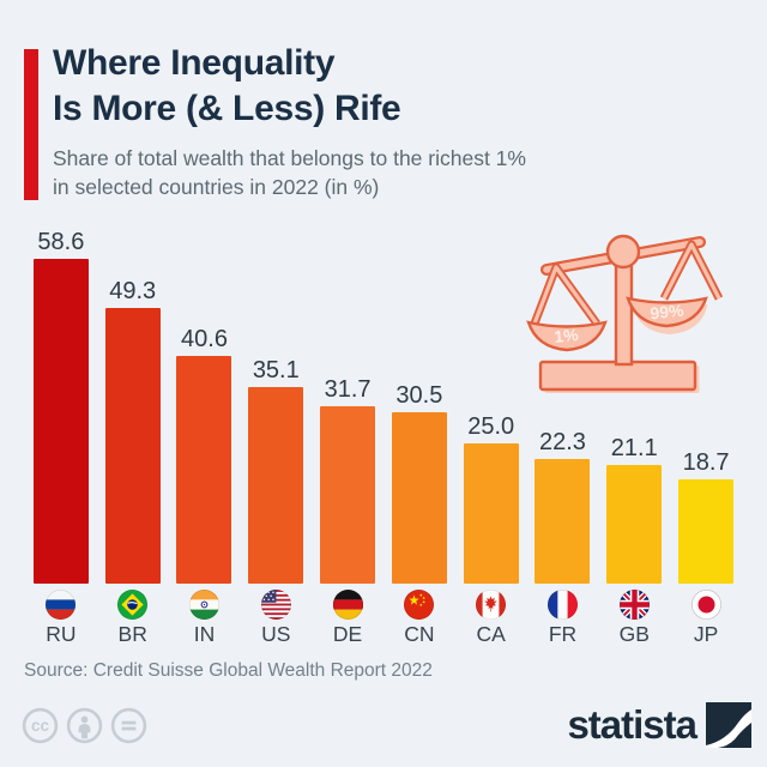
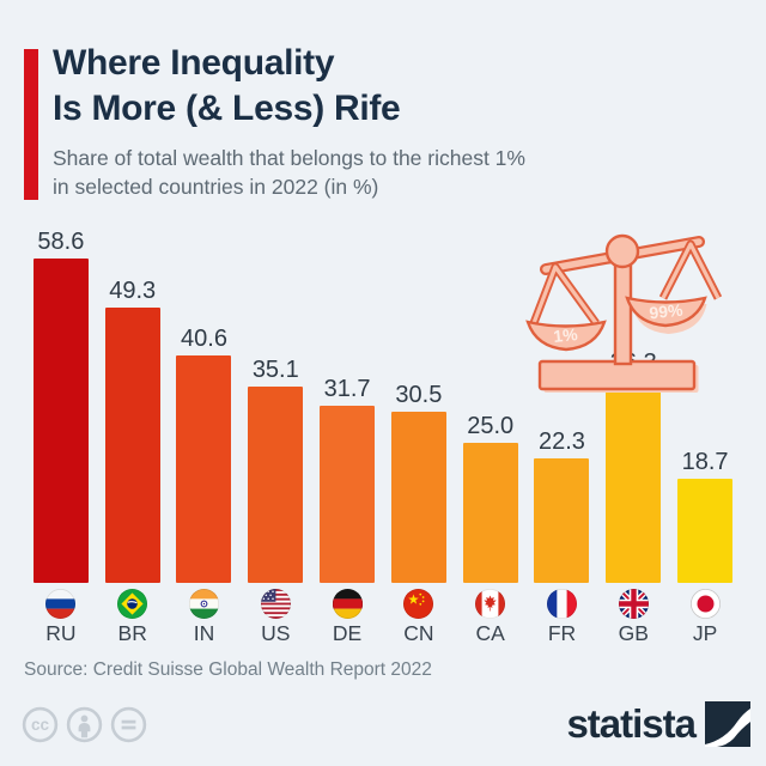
GB: 21.1 -> 36.3
